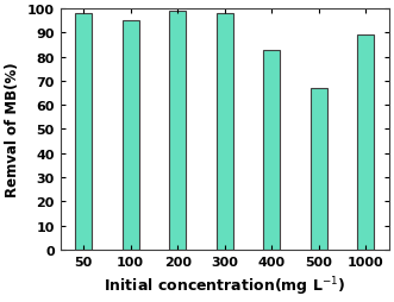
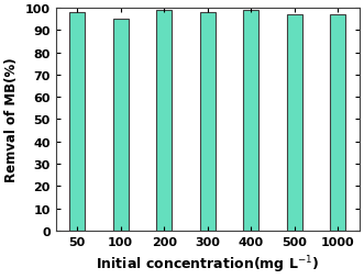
400: 83 -> 99
500: 67 -> 97
1000: 89 -> 97
